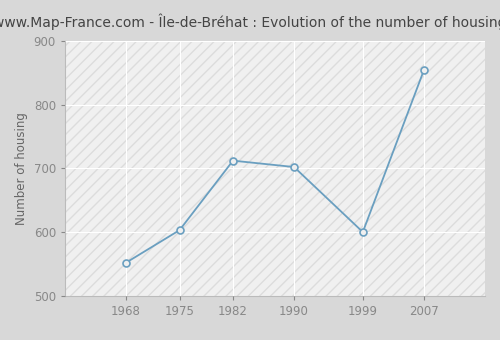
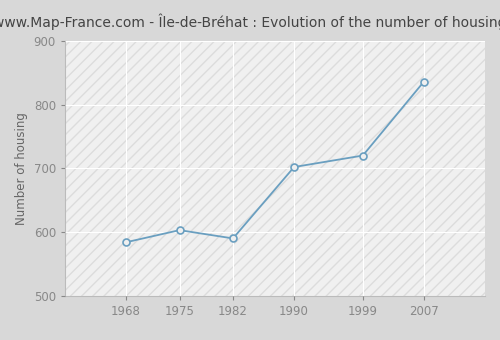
1968: 552 -> 584
1982: 712 -> 590
1999: 600 -> 720
2007: 854 -> 836
